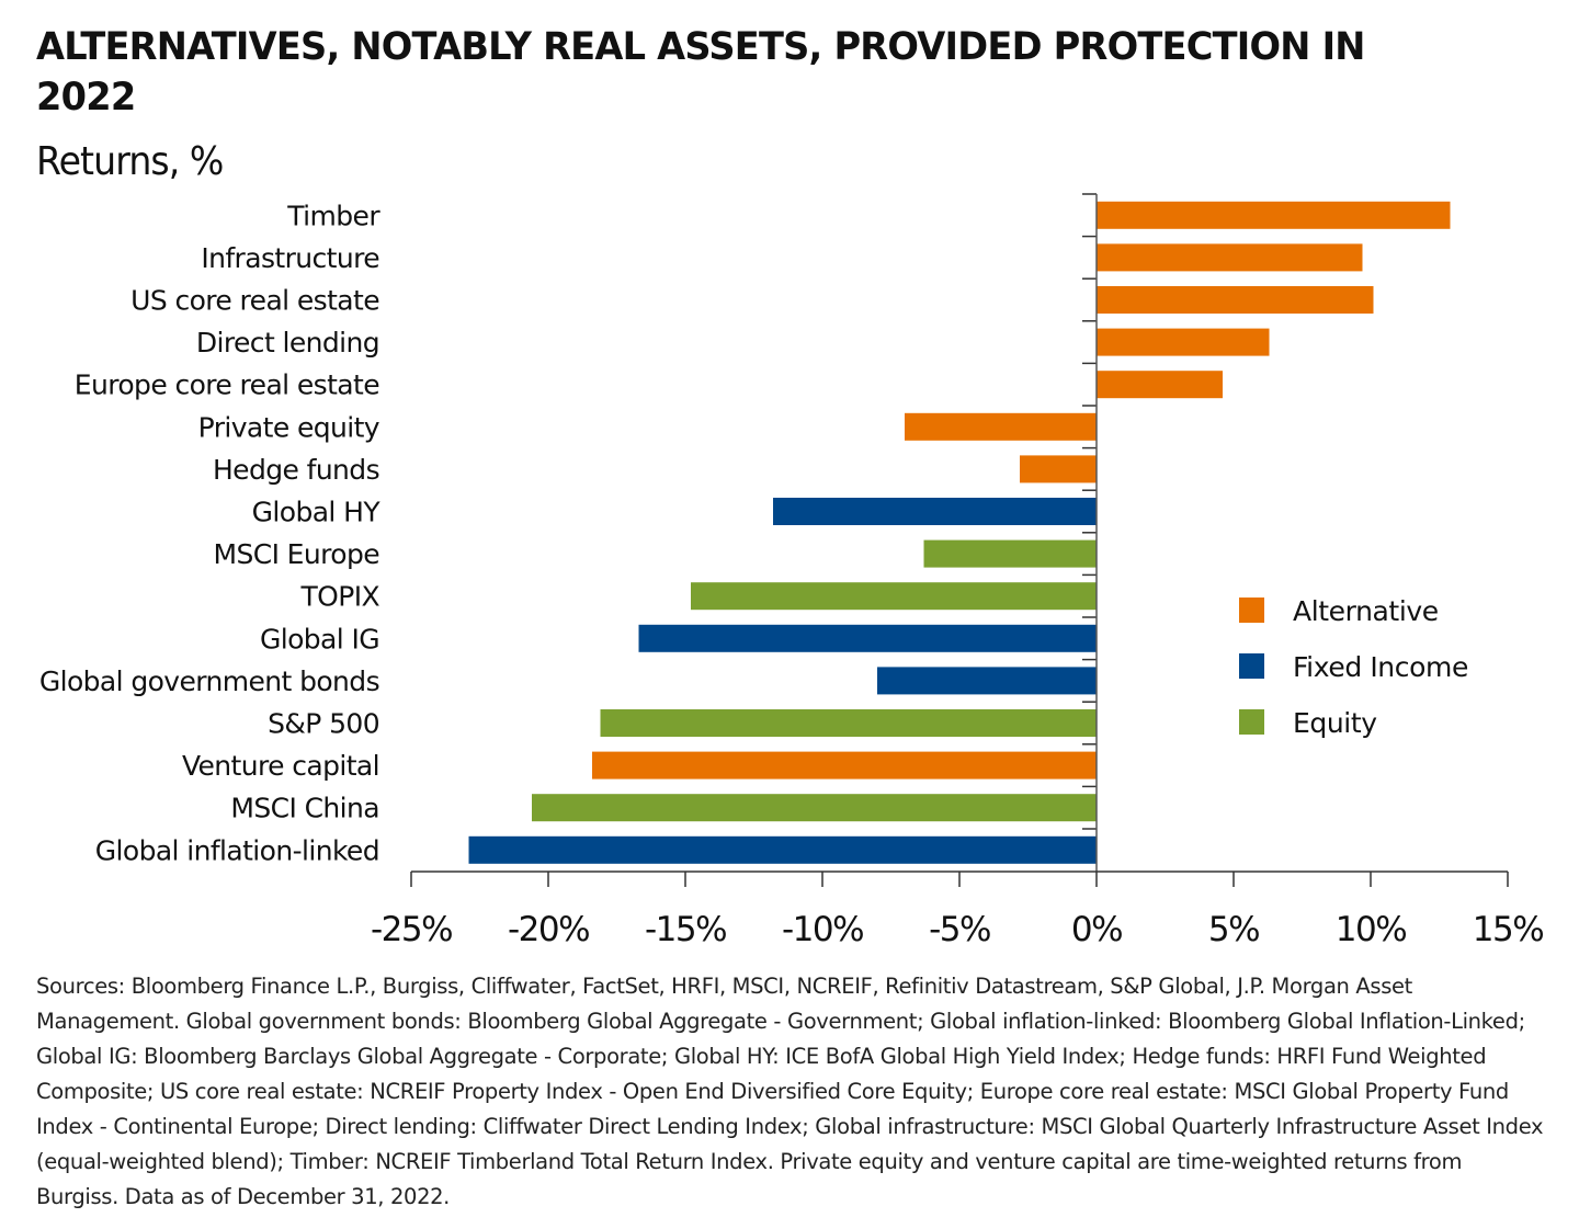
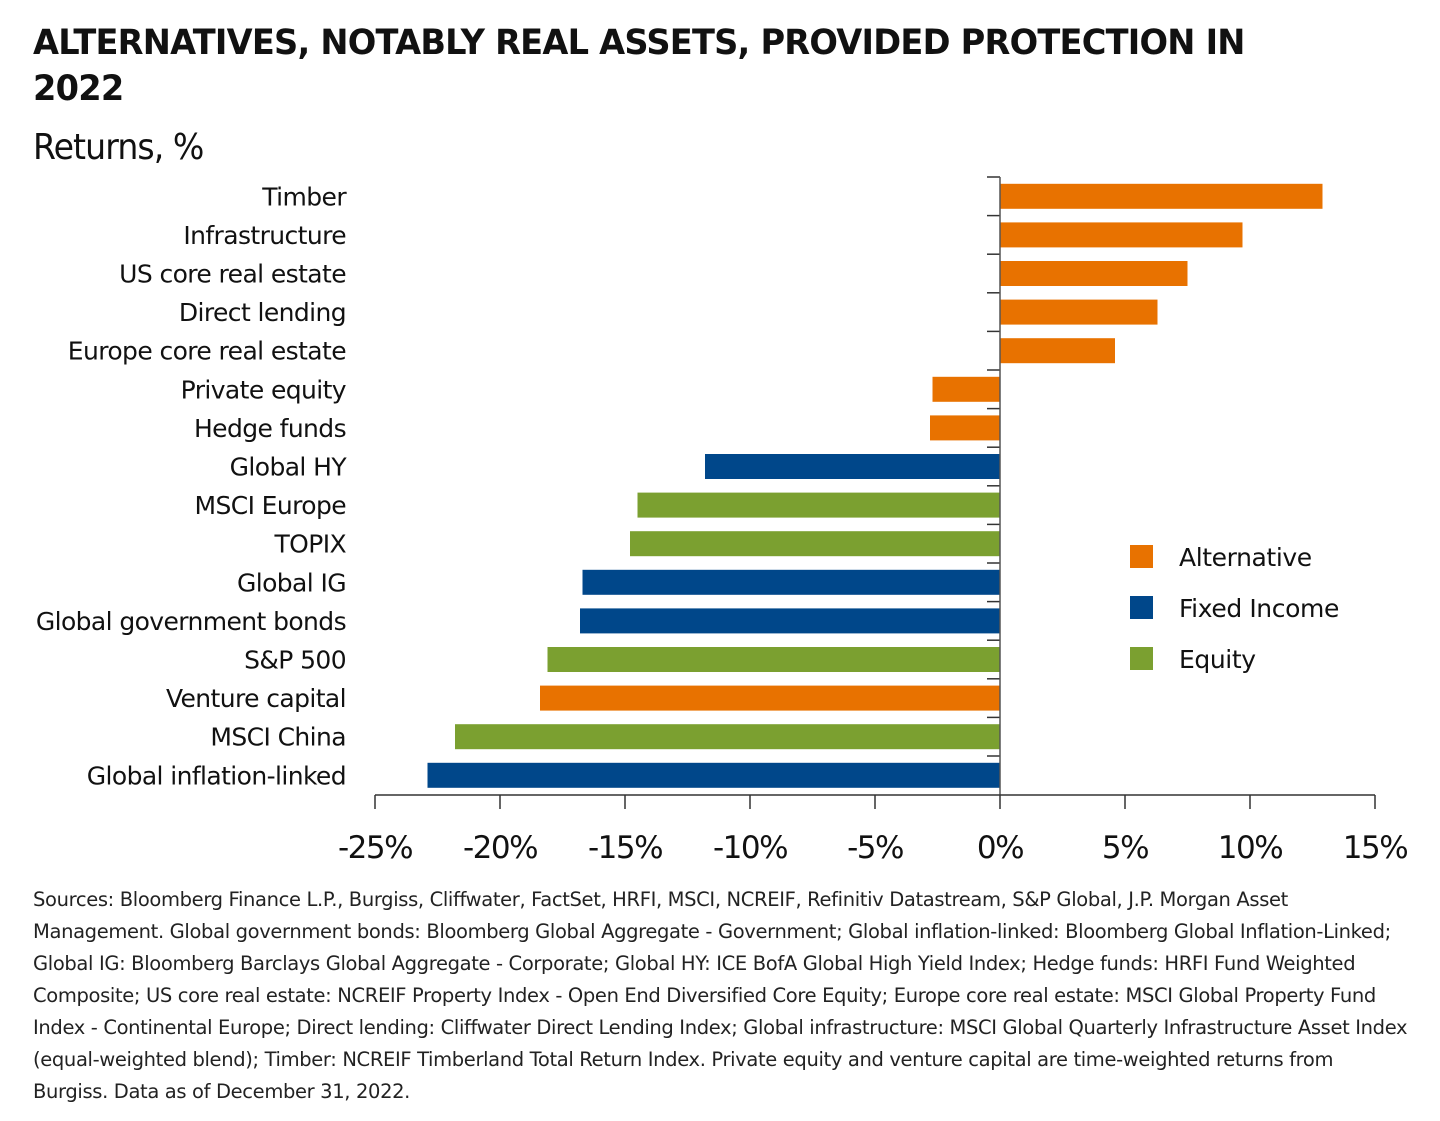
US core real estate: 10.1% -> 7.5%
Private equity: -7.0% -> -2.7%
MSCI Europe: -6.3% -> -14.5%
Global government bonds: -8.0% -> -16.8%
MSCI China: -20.6% -> -21.8%
